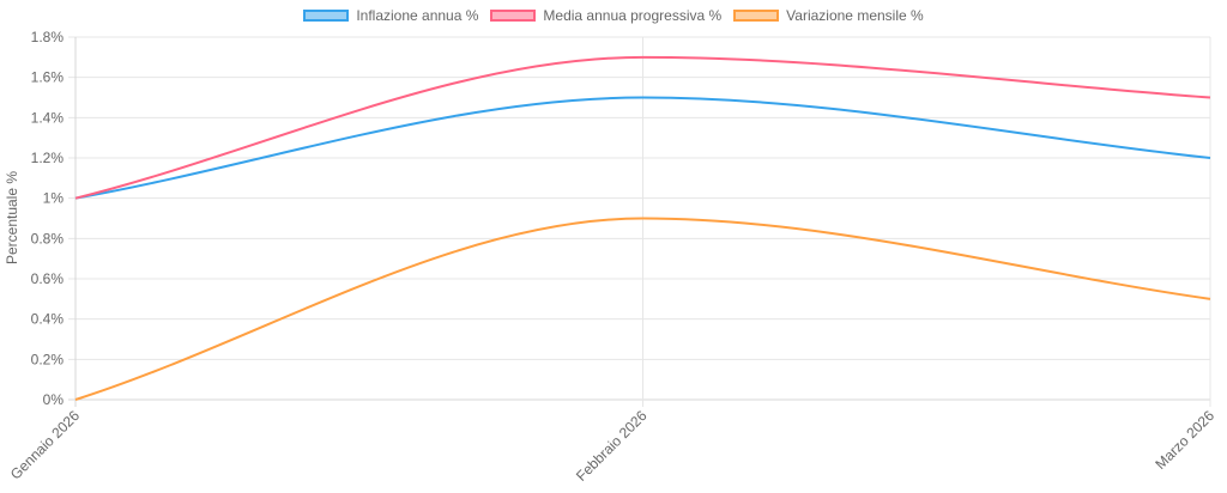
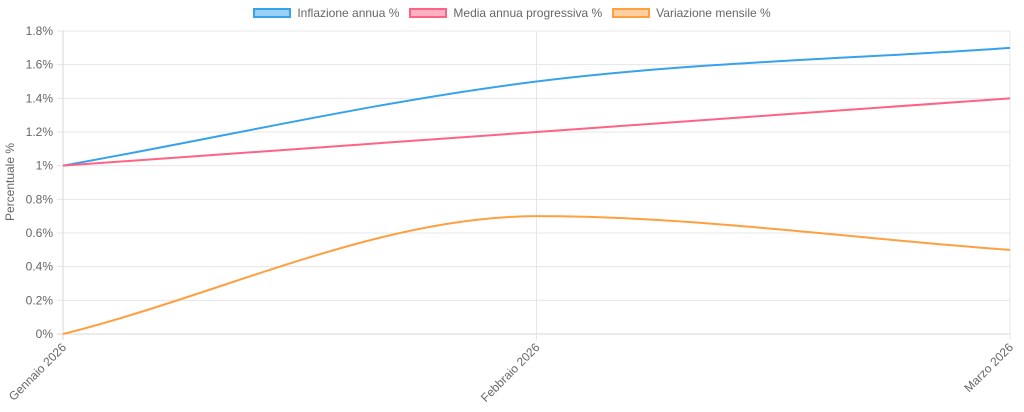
Media annua progressiva %/Febbraio 2026: 1.7% -> 1.2%
Variazione mensile %/Febbraio 2026: 0.9% -> 0.7%
Inflazione annua %/Marzo 2026: 1.2% -> 1.7%
Media annua progressiva %/Marzo 2026: 1.5% -> 1.4%
